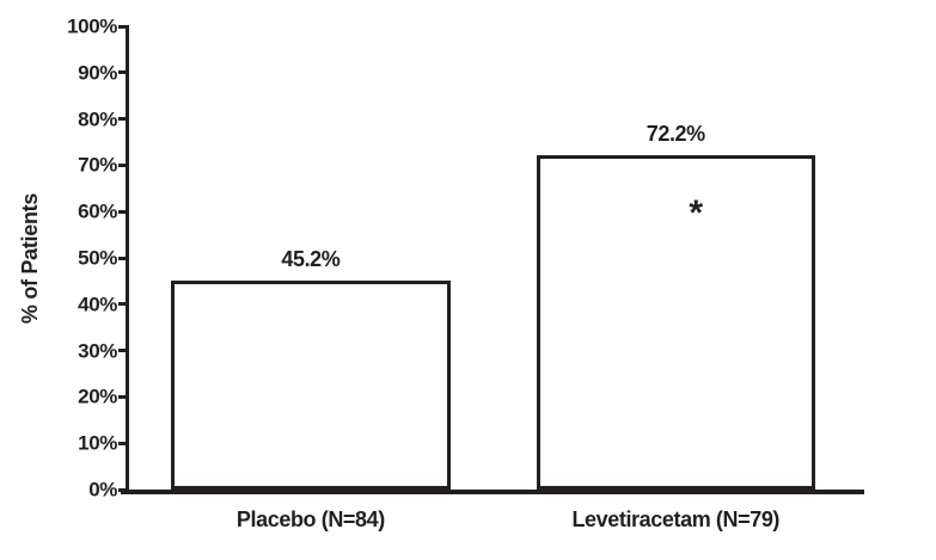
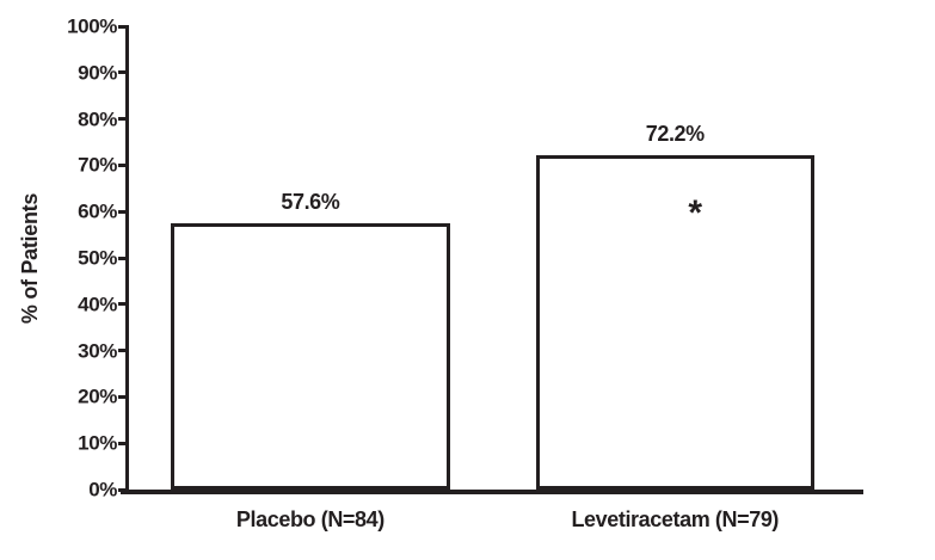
Placebo (N=84): 45.2% -> 57.6%
